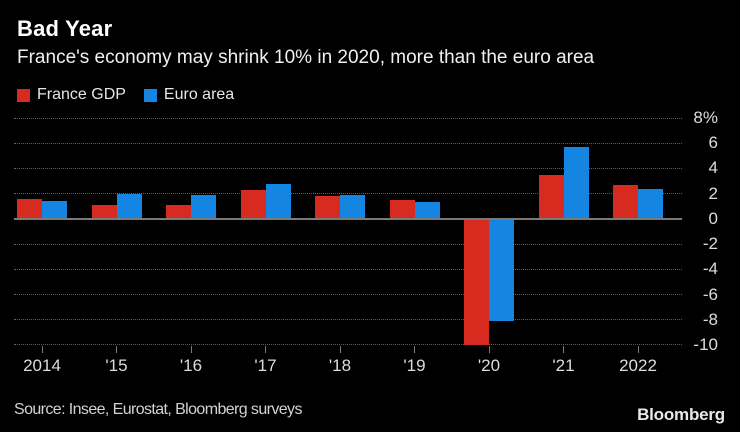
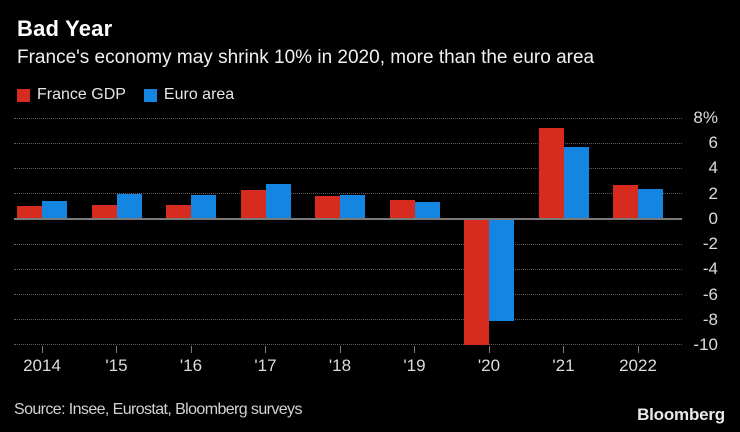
France GDP/2014: 1.6% -> 1.0%
France GDP/'21: 3.5% -> 7.2%
